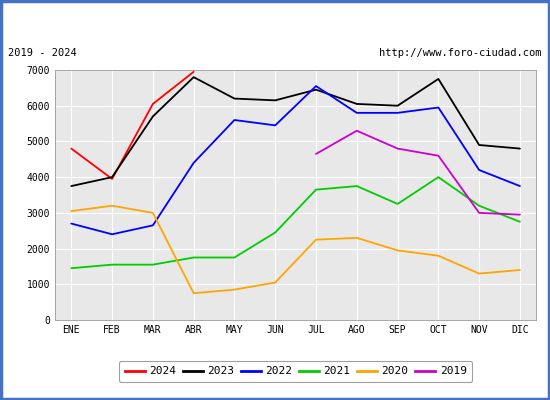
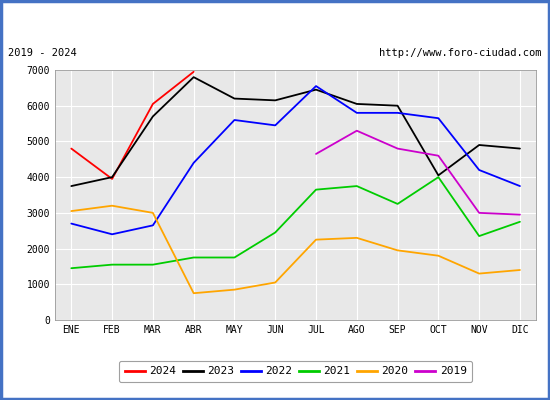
2023/OCT: 6750 -> 4050
2022/OCT: 5950 -> 5650
2021/NOV: 3200 -> 2350
